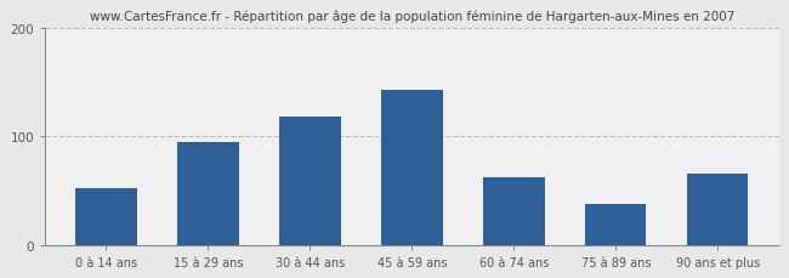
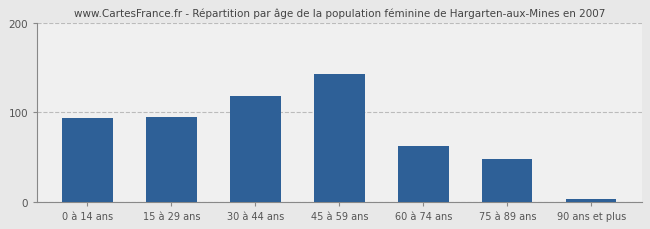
0 à 14 ans: 52 -> 93
75 à 89 ans: 38 -> 48
90 ans et plus: 66 -> 3
